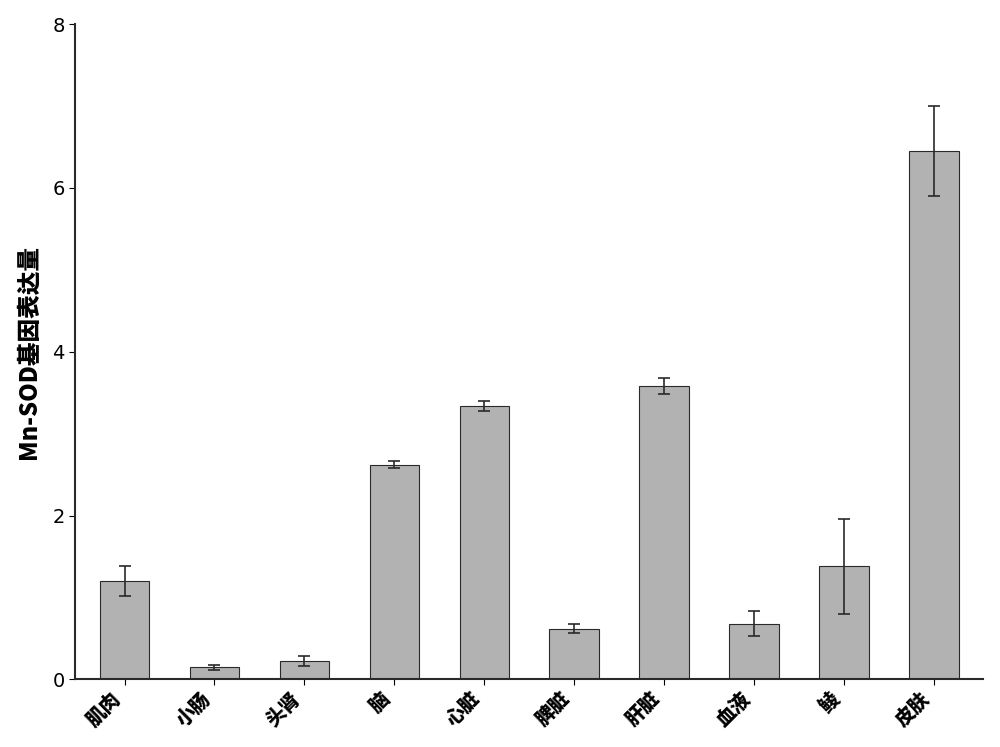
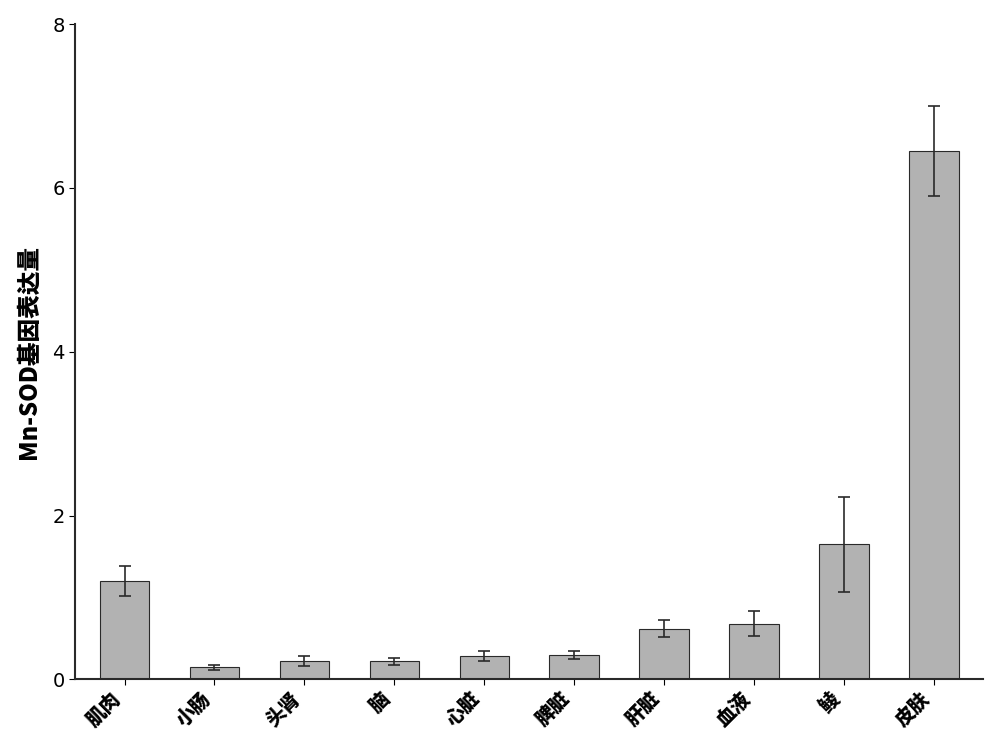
脑: 2.62 -> 0.22
心脏: 3.34 -> 0.28
脾脏: 0.62 -> 0.30
肝脏: 3.58 -> 0.62
鲮: 1.38 -> 1.65
